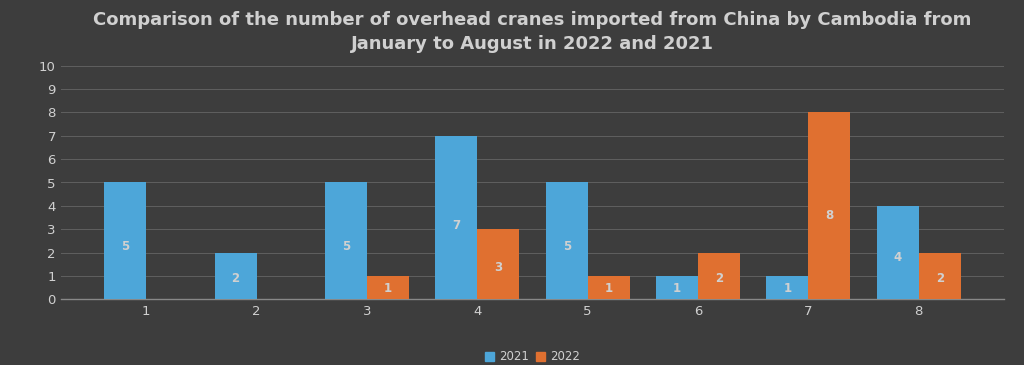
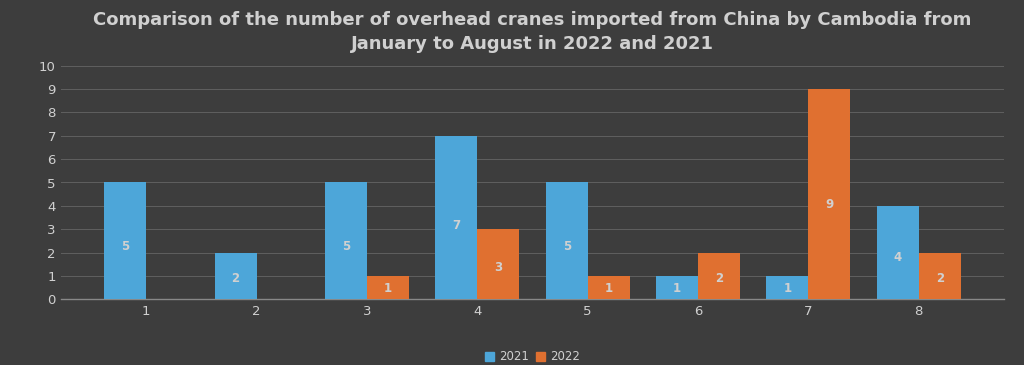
2022/7: 8 -> 9
